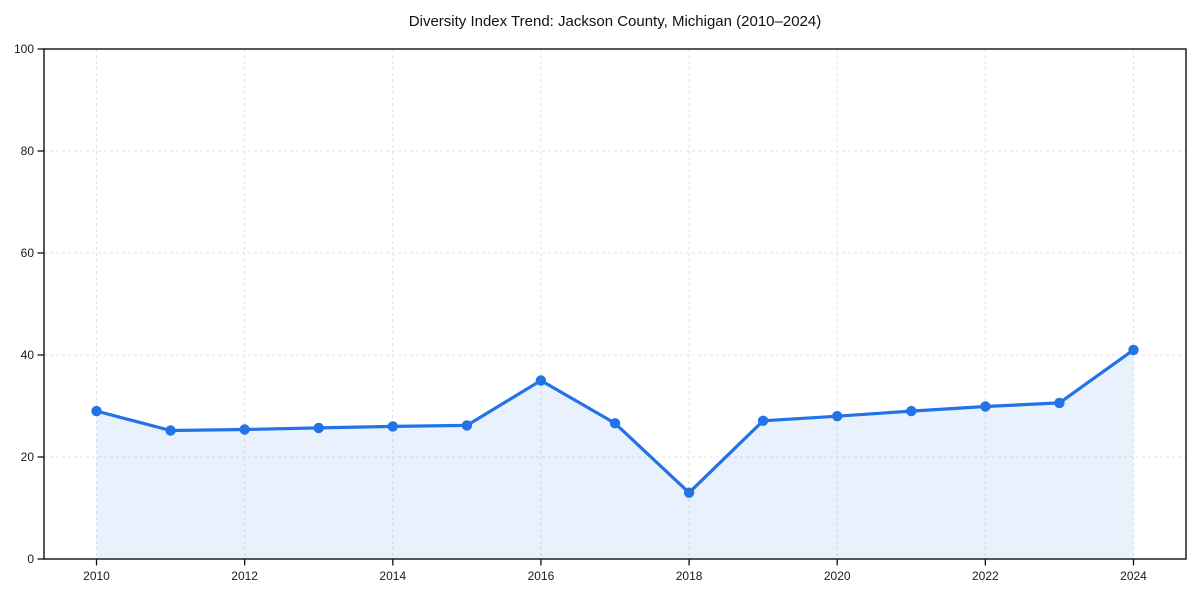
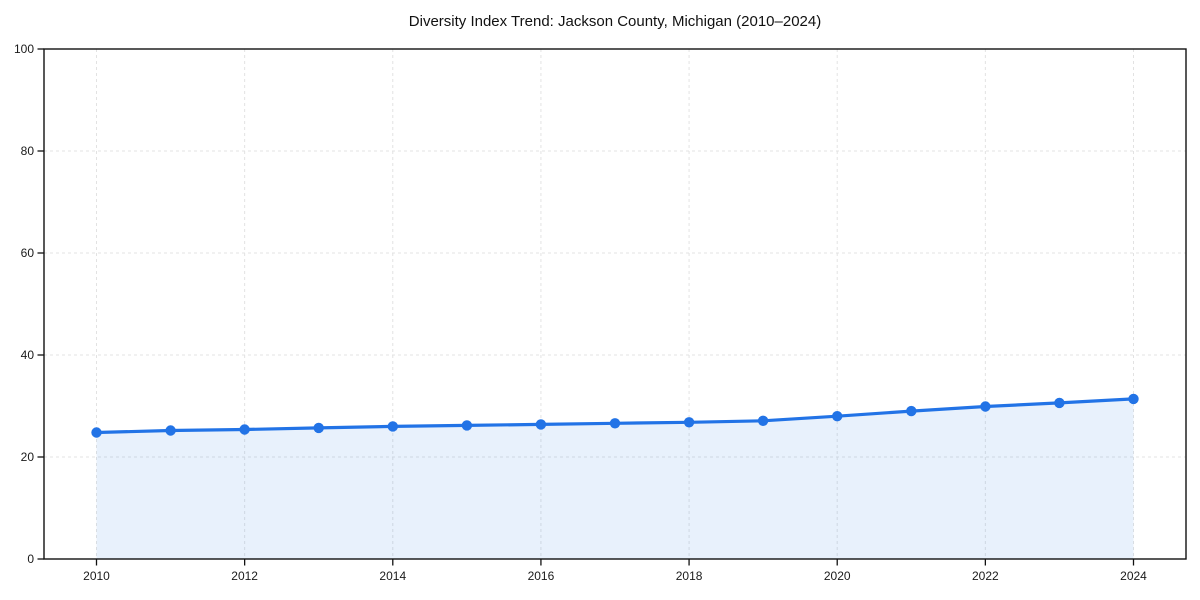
2010: 29 -> 25
2016: 35 -> 26
2018: 13 -> 27
2024: 41 -> 31
